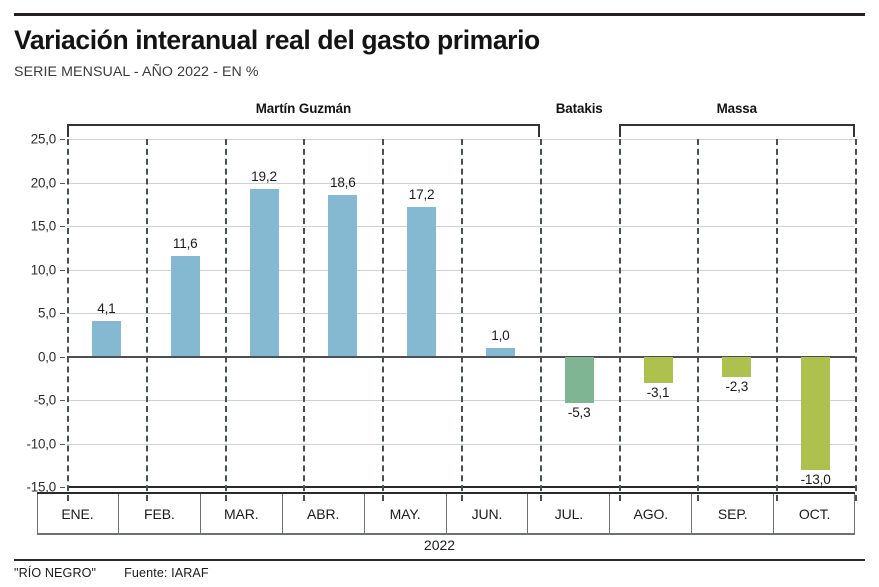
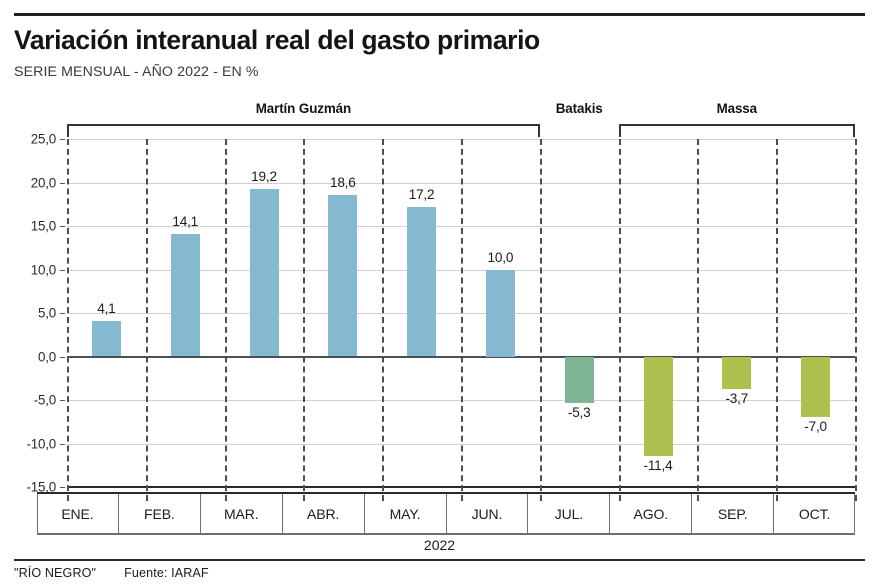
FEB.: 11,6 -> 14,1
JUN.: 1,0 -> 10,0
AGO.: -3,1 -> -11,4
SEP.: -2,3 -> -3,7
OCT.: -13,0 -> -7,0
